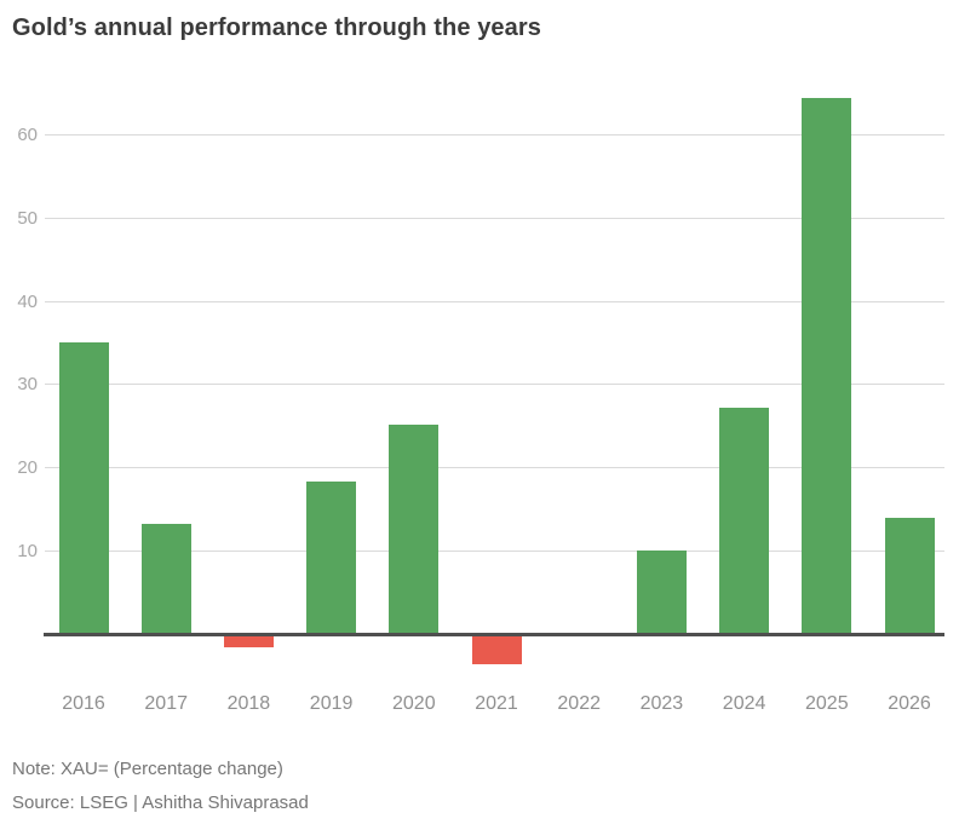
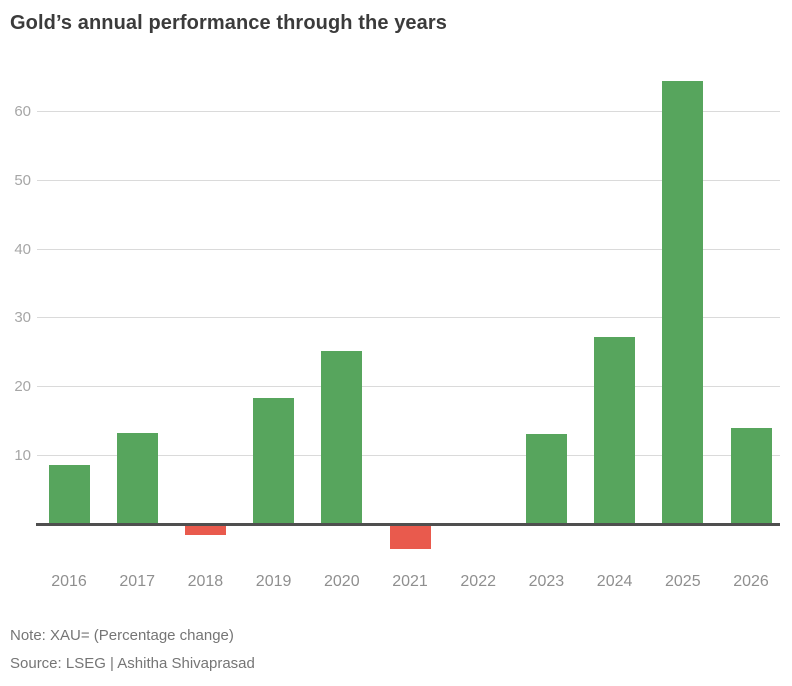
2016: 35 -> 8
2023: 10 -> 13
